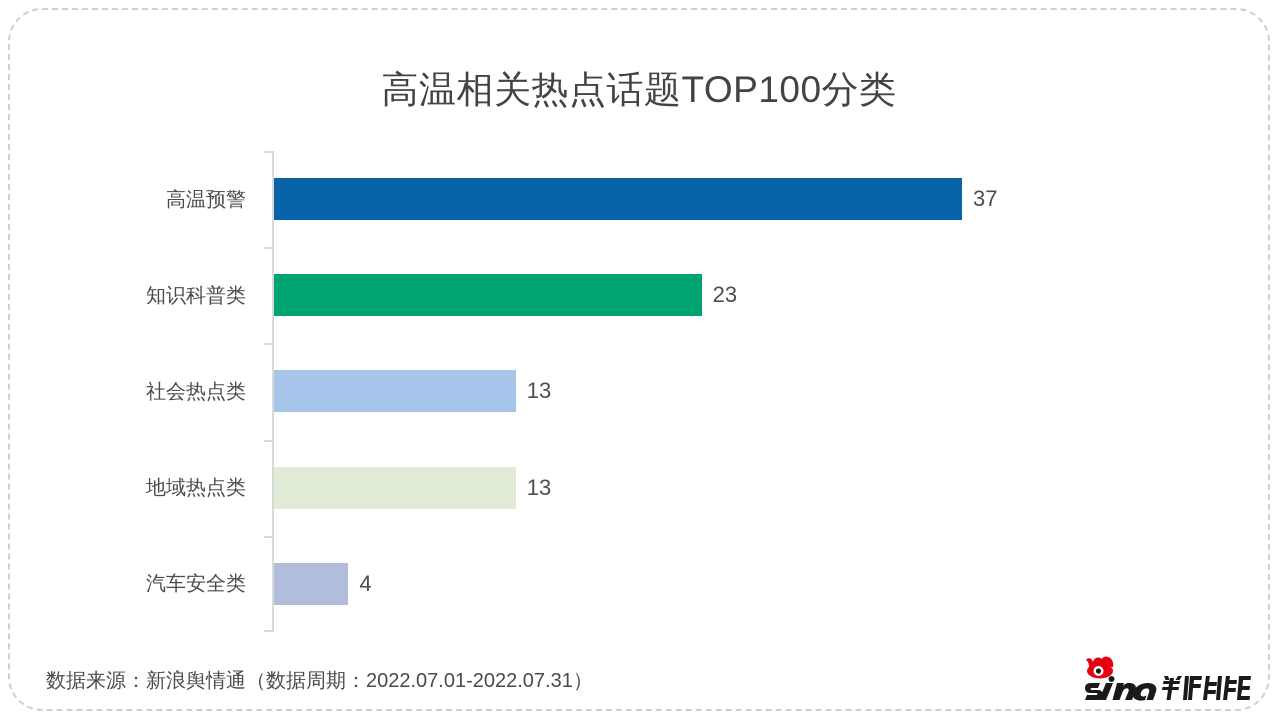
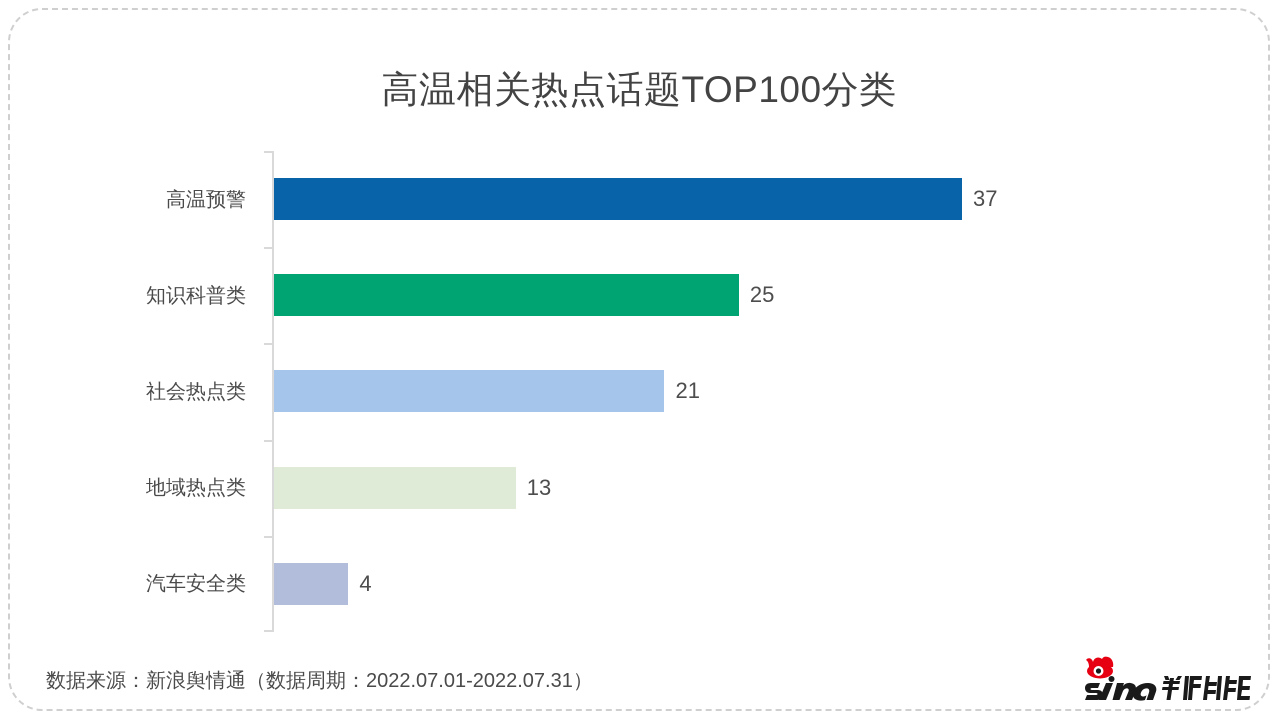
知识科普类: 23 -> 25
社会热点类: 13 -> 21
